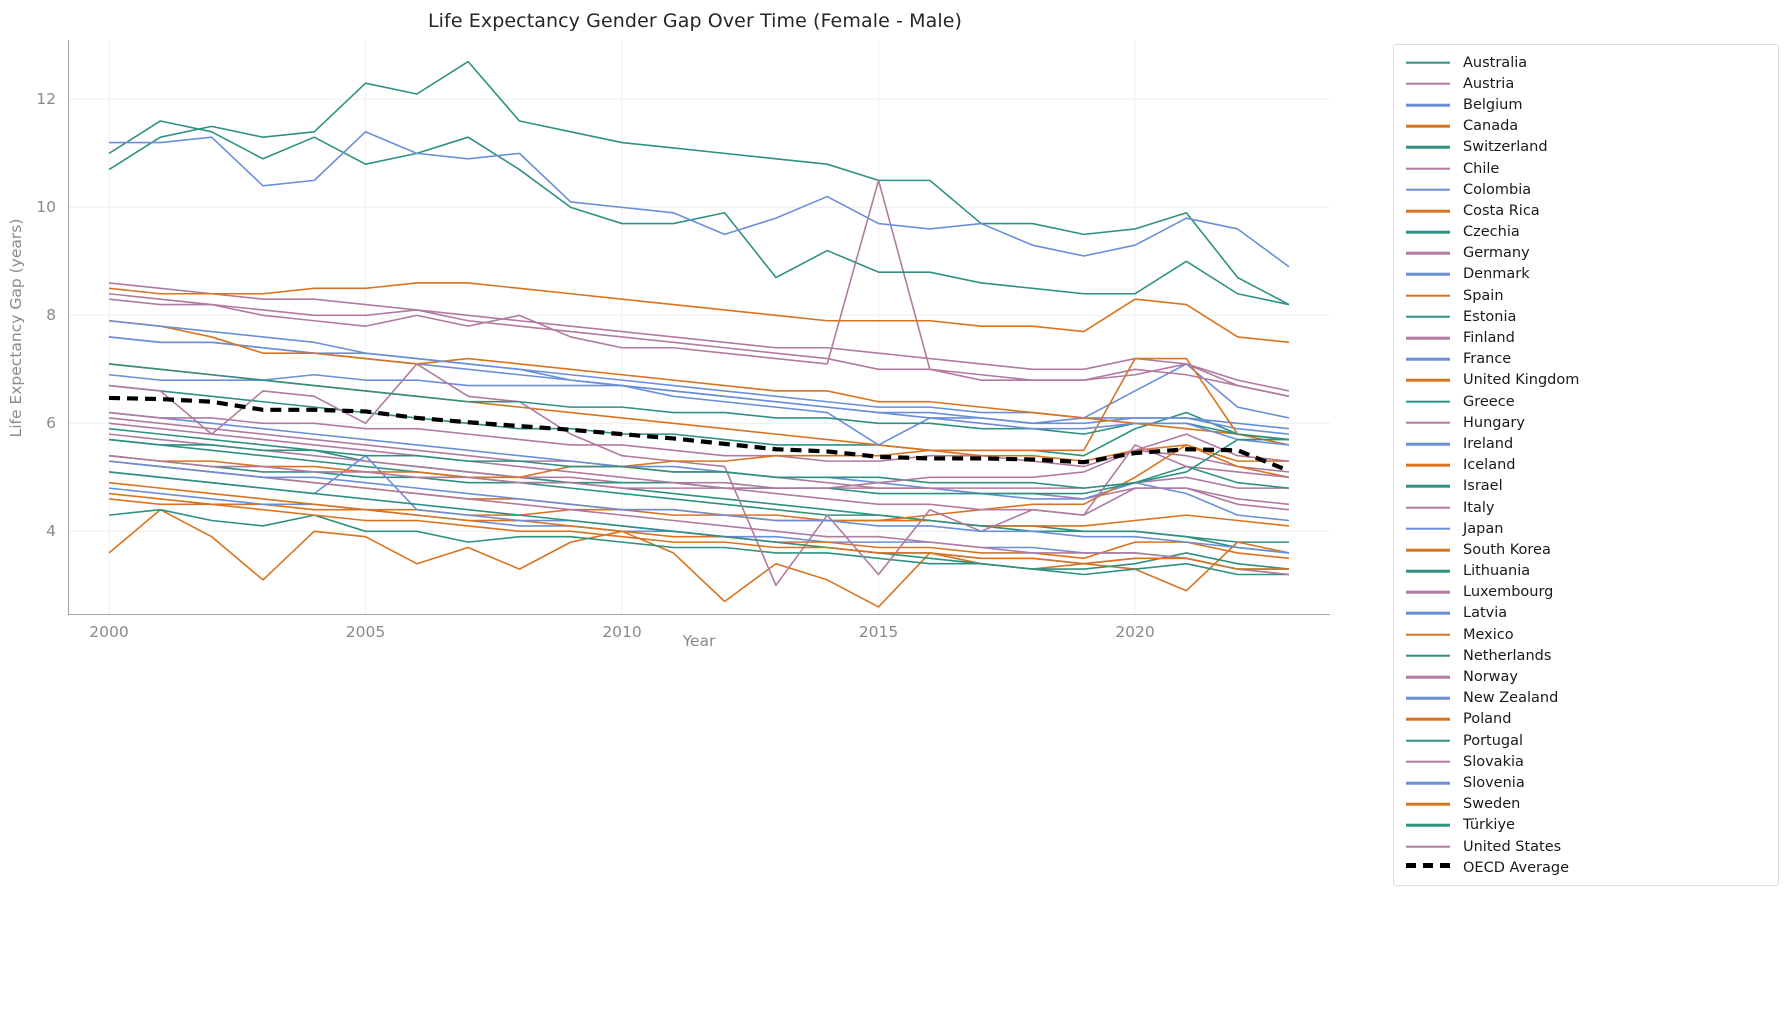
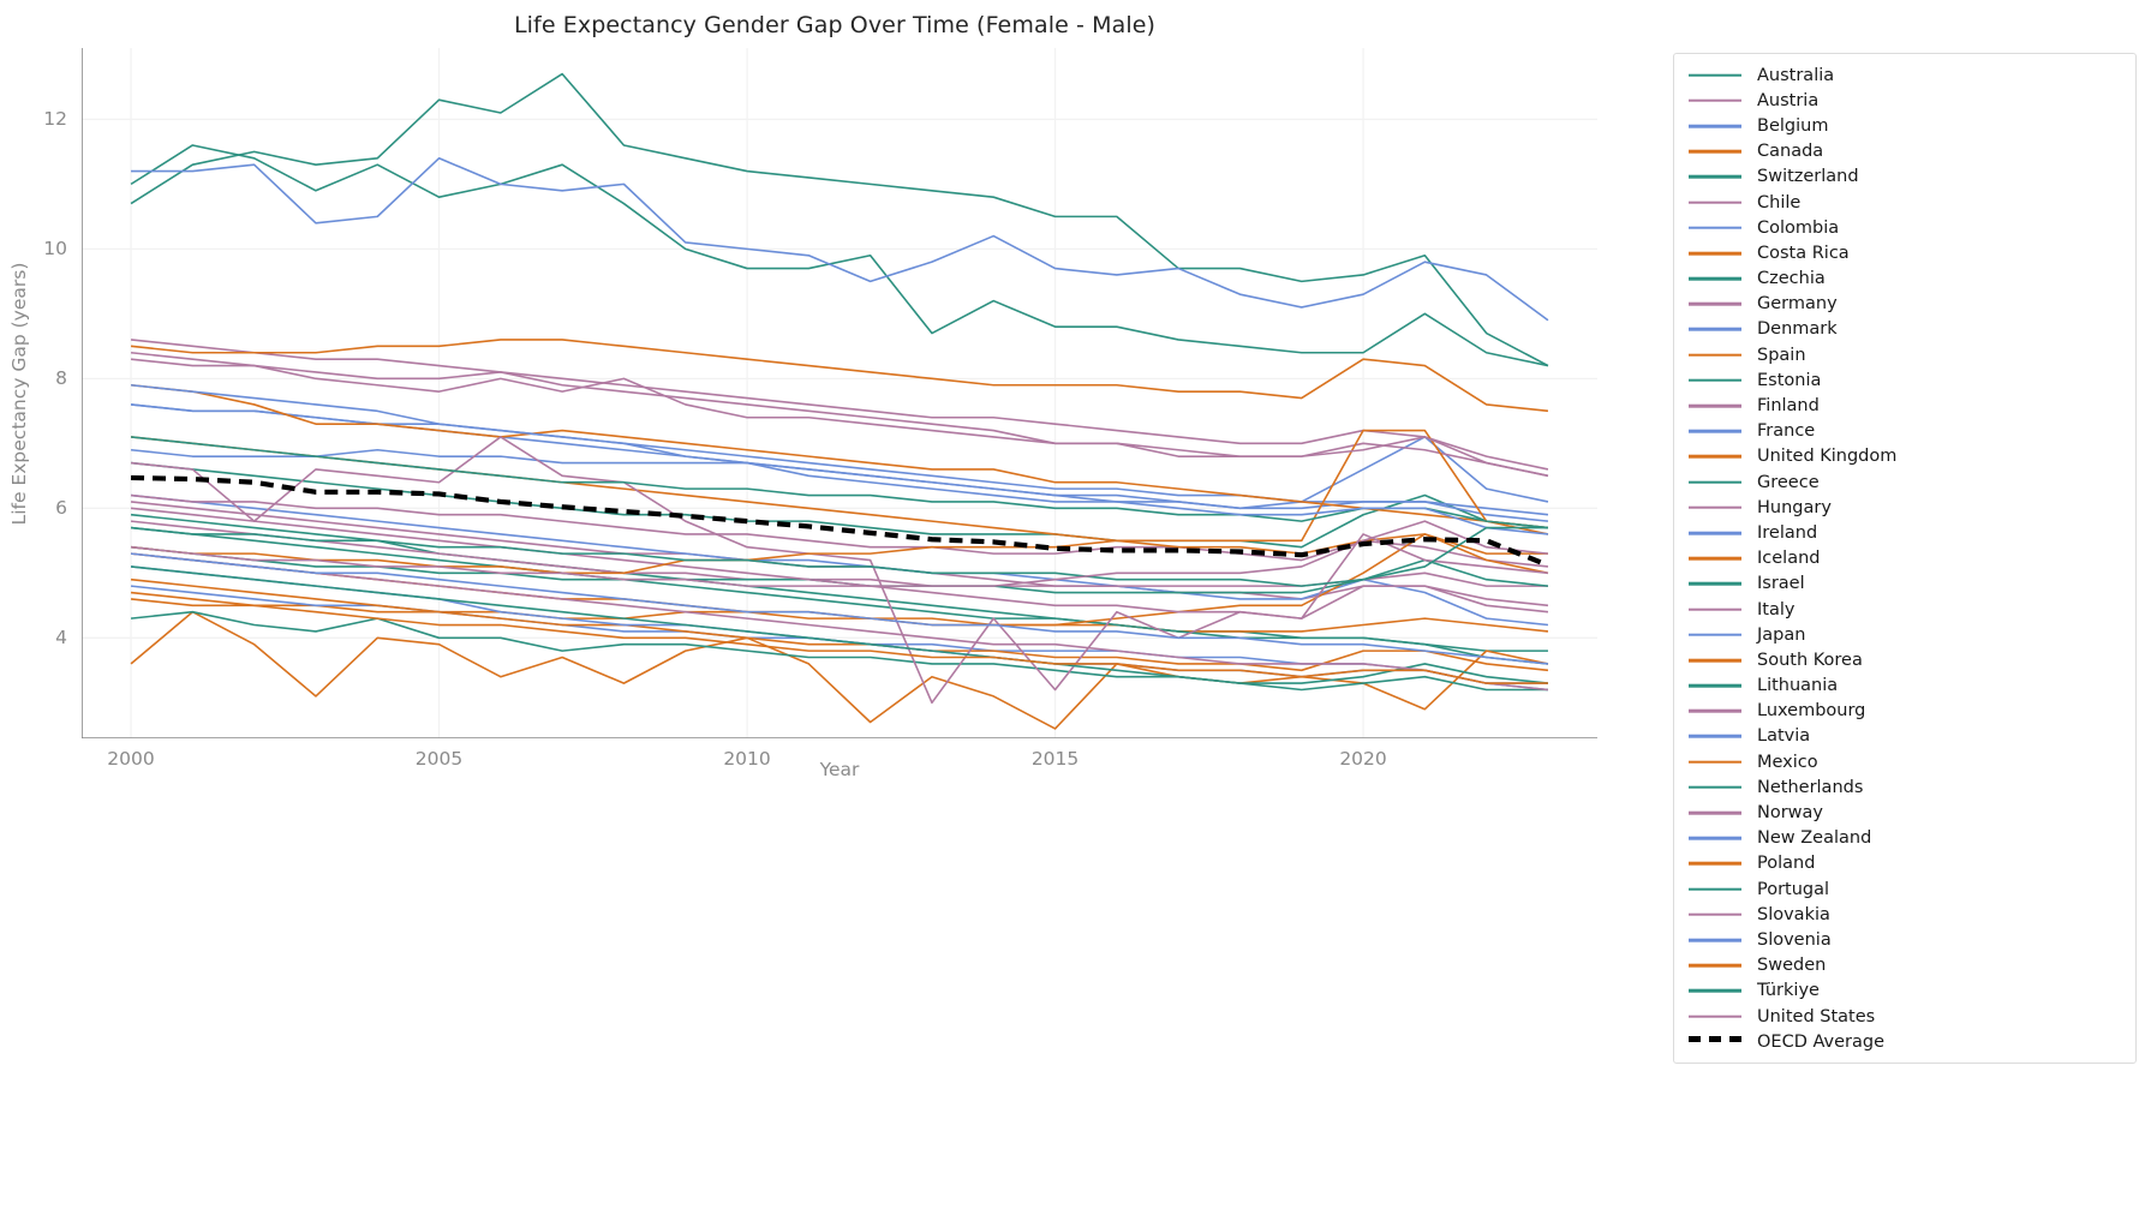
Ireland/2005: 5.4 -> 4.6
Luxembourg/2005: 6.0 -> 6.4
Finland/2015: 10.5 -> 7.0
Japan/2015: 5.6 -> 6.1
